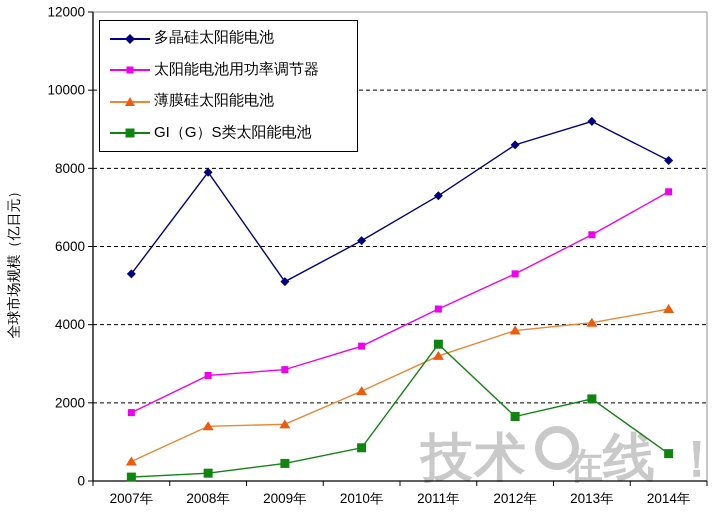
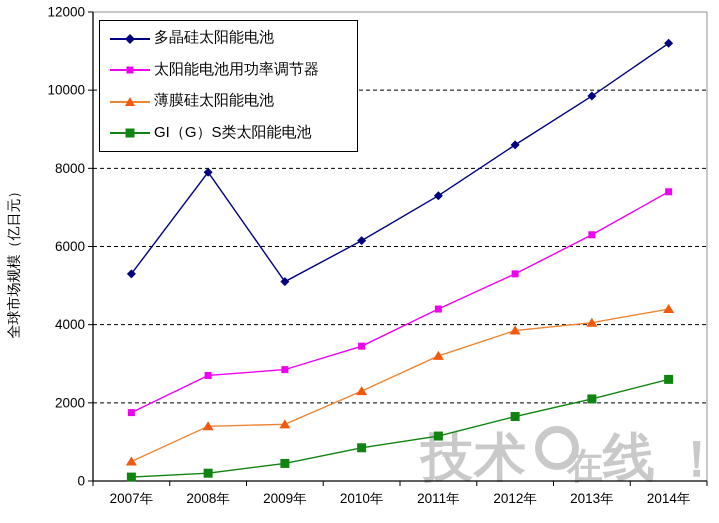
GI（G）S类太阳能电池/2011年: 3500 -> 1200
多晶硅太阳能电池/2013年: 9200 -> 9800
多晶硅太阳能电池/2014年: 8200 -> 11200
GI（G）S类太阳能电池/2014年: 700 -> 2600
